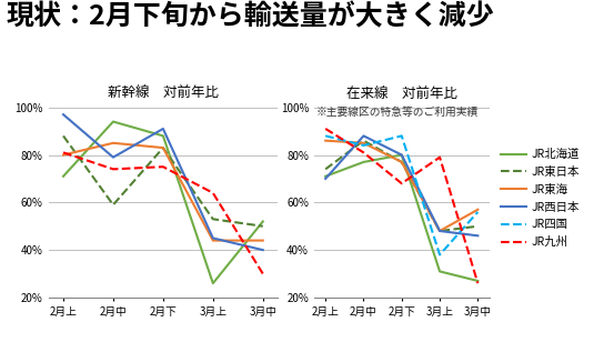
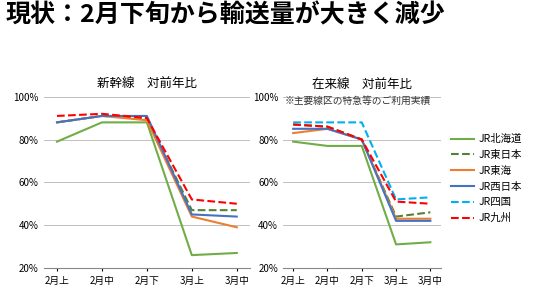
新幹線 対前年比/JR北海道/2月上: 71% -> 79%
新幹線 対前年比/JR東海/2月上: 80% -> 88%
新幹線 対前年比/JR西日本/2月上: 97% -> 88%
新幹線 対前年比/JR九州/2月上: 81% -> 91%
新幹線 対前年比/JR北海道/2月中: 94% -> 88%
新幹線 対前年比/JR東日本/2月中: 59% -> 91%
新幹線 対前年比/JR東海/2月中: 85% -> 91%
新幹線 対前年比/JR西日本/2月中: 79% -> 91%
新幹線 対前年比/JR九州/2月中: 74% -> 92%
新幹線 対前年比/JR東日本/2月下: 83% -> 90%
新幹線 対前年比/JR東海/2月下: 83% -> 89%
新幹線 対前年比/JR九州/2月下: 75% -> 90%
新幹線 対前年比/JR東日本/3月上: 53% -> 47%
新幹線 対前年比/JR九州/3月上: 64% -> 52%
新幹線 対前年比/JR北海道/3月中: 52% -> 27%
新幹線 対前年比/JR東日本/3月中: 50% -> 47%
新幹線 対前年比/JR東海/3月中: 44% -> 39%
新幹線 対前年比/JR西日本/3月中: 40% -> 44%
新幹線 対前年比/JR九州/3月中: 30% -> 50%
在来線 対前年比/JR北海道/2月上: 71% -> 79%
在来線 対前年比/JR東日本/2月上: 74% -> 87%
在来線 対前年比/JR東海/2月上: 86% -> 83%
在来線 対前年比/JR西日本/2月上: 70% -> 85%
在来線 対前年比/JR九州/2月上: 91% -> 87%
在来線 対前年比/JR西日本/2月中: 88% -> 85%
在来線 対前年比/JR四国/2月中: 84% -> 88%
在来線 対前年比/JR九州/2月中: 81% -> 86%
在来線 対前年比/JR北海道/2月下: 80% -> 77%
在来線 対前年比/JR東日本/2月下: 77% -> 80%
在来線 対前年比/JR東海/2月下: 77% -> 80%
在来線 対前年比/JR九州/2月下: 68% -> 80%
在来線 対前年比/JR東日本/3月上: 48% -> 44%
在来線 対前年比/JR東海/3月上: 48% -> 43%
在来線 対前年比/JR西日本/3月上: 48% -> 42%
在来線 対前年比/JR四国/3月上: 38% -> 52%
在来線 対前年比/JR九州/3月上: 79% -> 51%
在来線 対前年比/JR北海道/3月中: 27% -> 32%
在来線 対前年比/JR東日本/3月中: 50% -> 46%
在来線 対前年比/JR東海/3月中: 57% -> 43%
在来線 対前年比/JR西日本/3月中: 46% -> 42%
在来線 対前年比/JR四国/3月中: 56% -> 53%
在来線 対前年比/JR九州/3月中: 26% -> 50%
